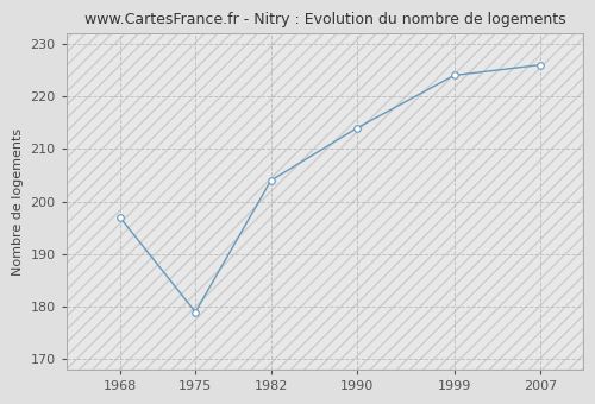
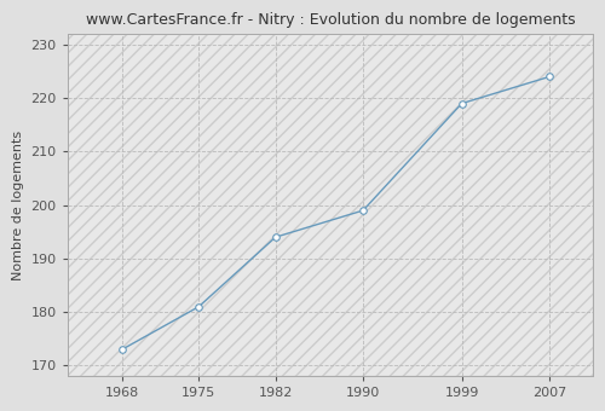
1968: 197 -> 173
1975: 179 -> 181
1982: 204 -> 194
1990: 214 -> 199
1999: 224 -> 219
2007: 226 -> 224
